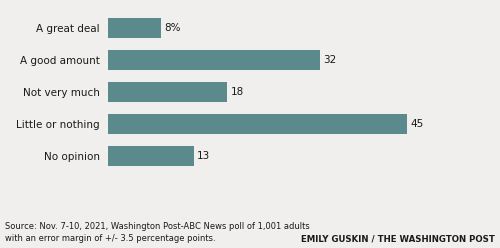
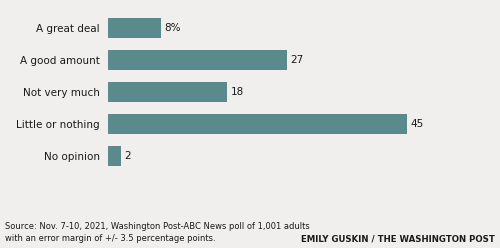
A good amount: 32 -> 27
No opinion: 13 -> 2
